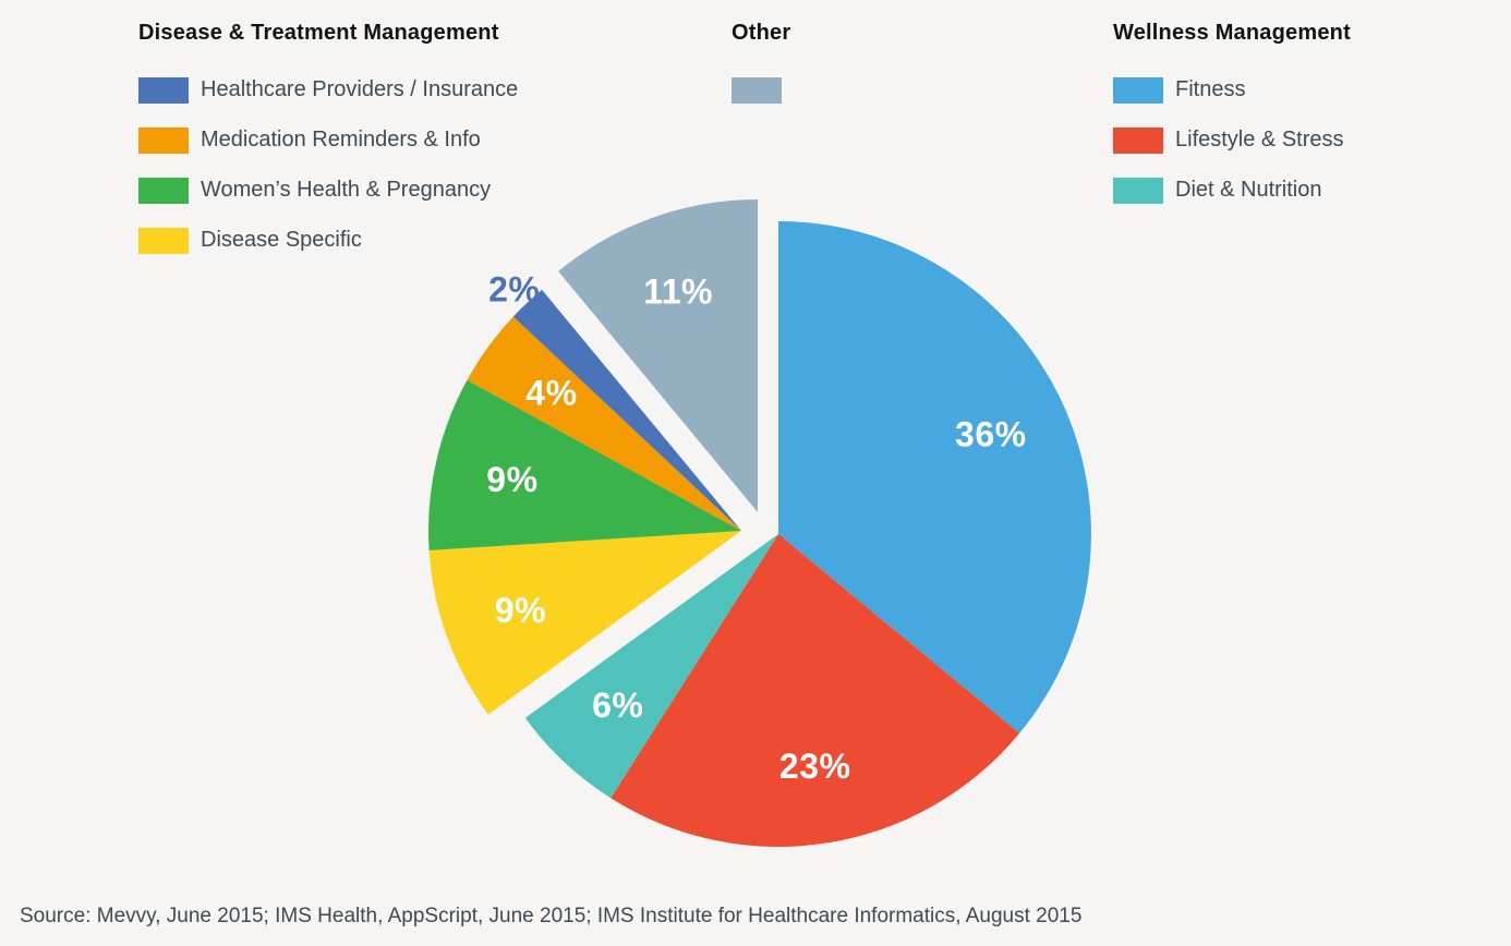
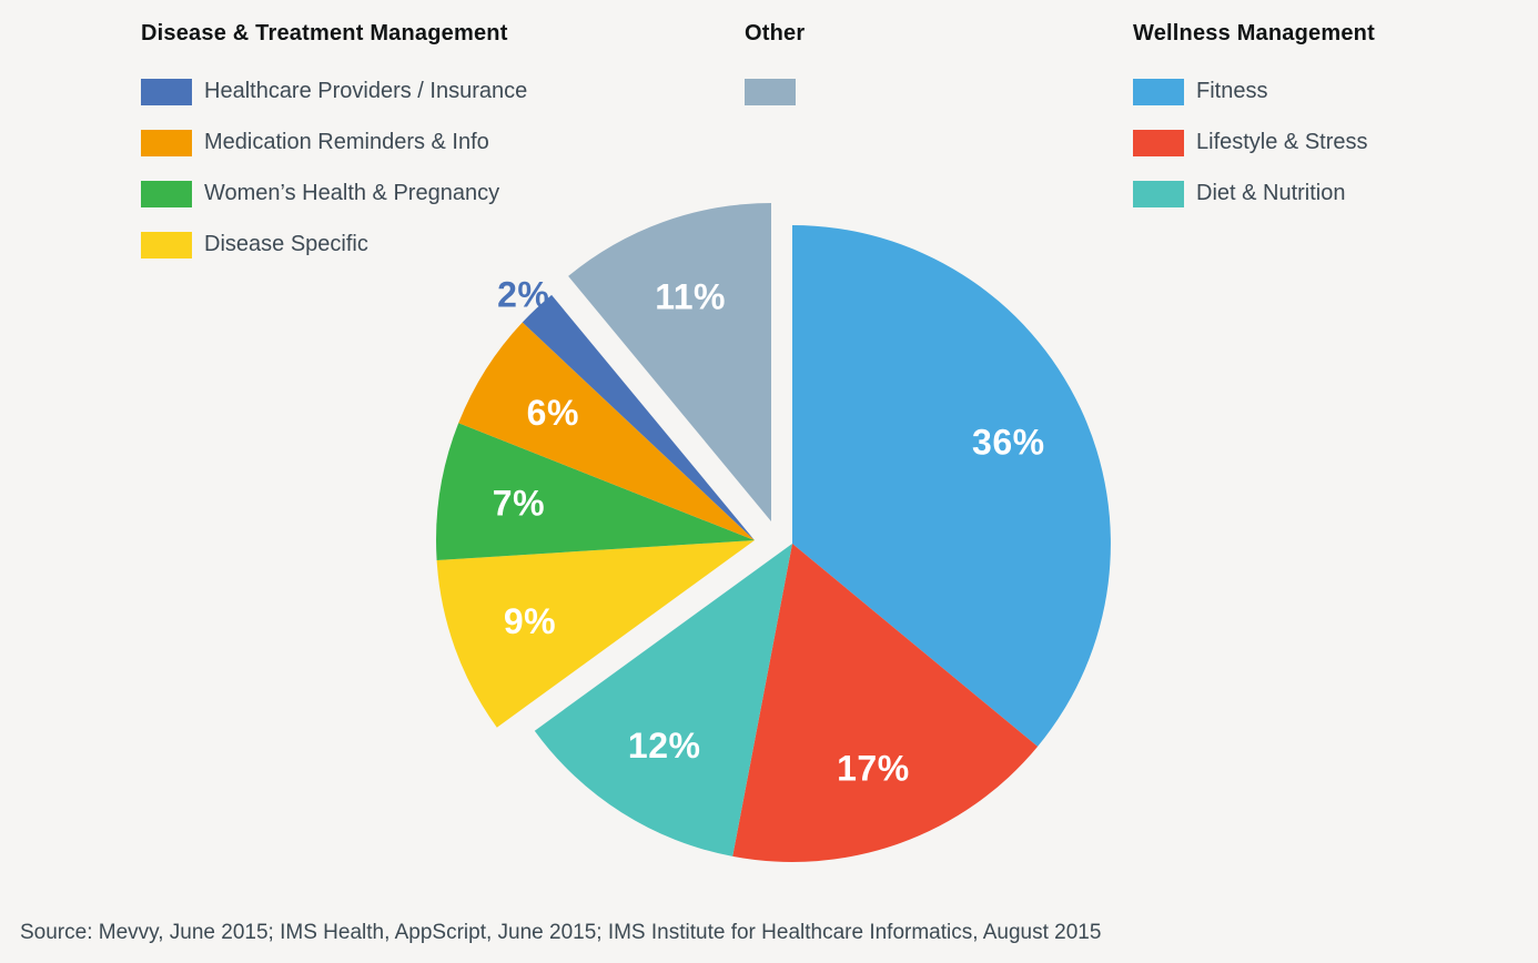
Lifestyle & Stress: 23% -> 17%
Diet & Nutrition: 6% -> 12%
Women’s Health & Pregnancy: 9% -> 7%
Medication Reminders & Info: 4% -> 6%
